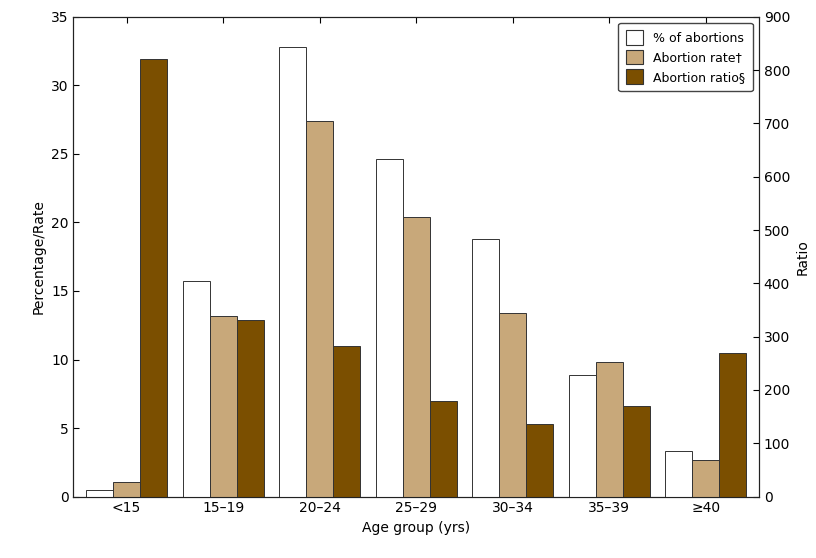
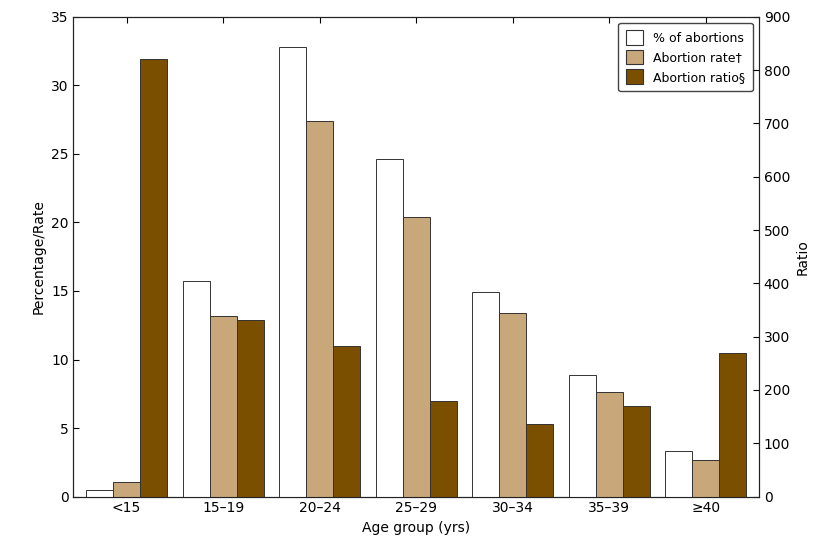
% of abortions/30–34: 18.8 -> 14.9
Abortion rate†/35–39: 9.8 -> 7.6
